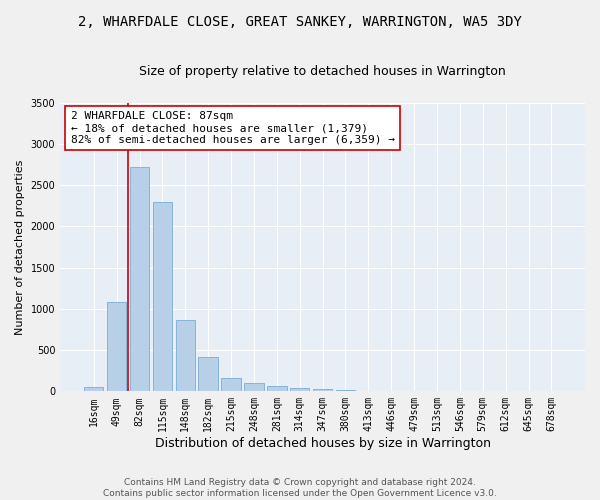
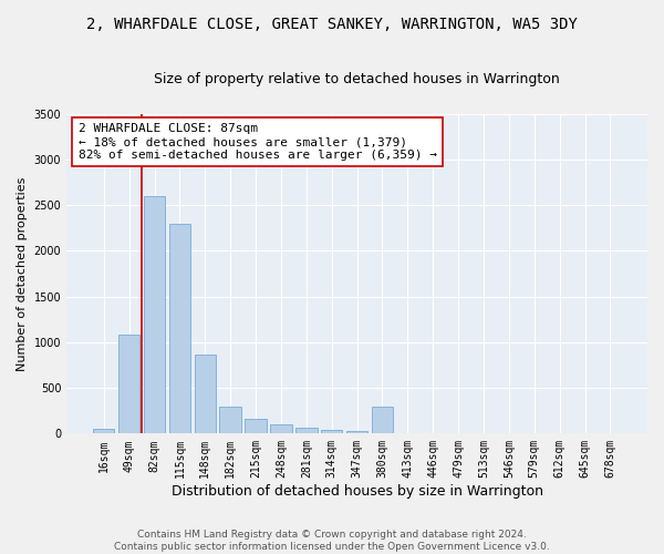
82sqm: 2720 -> 2600
182sqm: 420 -> 300
380sqm: 20 -> 300
